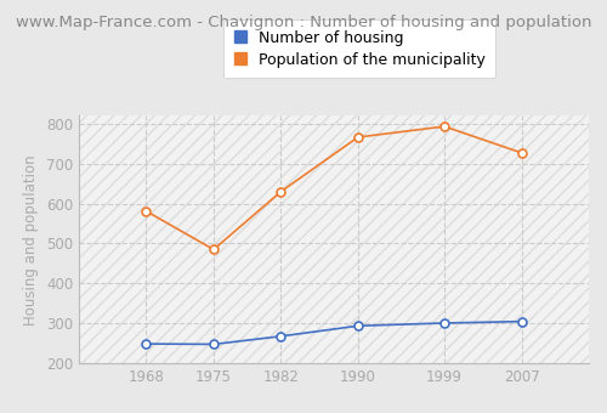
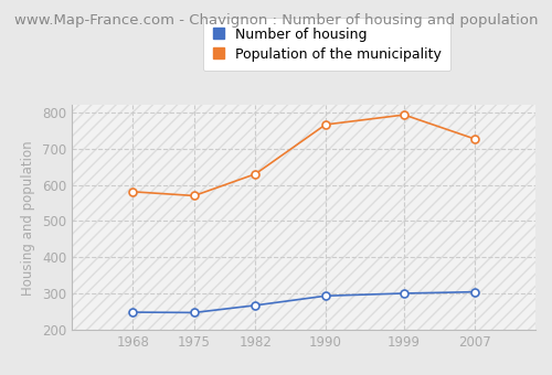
Population of the municipality/1975: 485 -> 570
